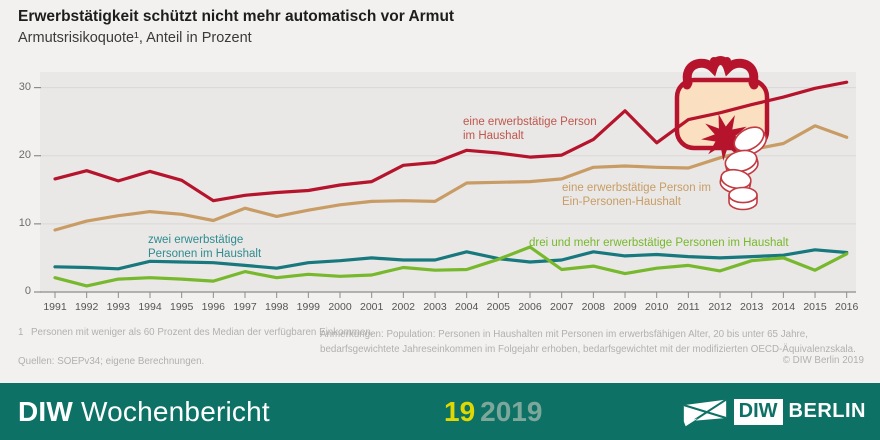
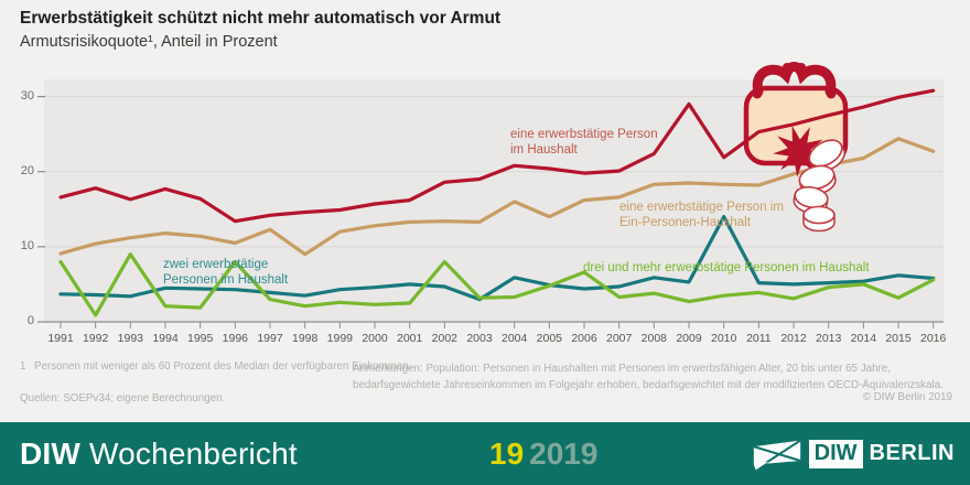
drei und mehr erwerbstätige Personen im Haushalt/1991: 2 -> 8
drei und mehr erwerbstätige Personen im Haushalt/1993: 2 -> 9
drei und mehr erwerbstätige Personen im Haushalt/1996: 2 -> 8
eine erwerbstätige Person im Ein-Personen-Haushalt/1998: 11 -> 9
drei und mehr erwerbstätige Personen im Haushalt/2002: 4 -> 8
zwei erwerbstätige Personen im Haushalt/2003: 5 -> 3
eine erwerbstätige Person im Ein-Personen-Haushalt/2005: 16 -> 14
eine erwerbstätige Person im Haushalt/2009: 27 -> 29
zwei erwerbstätige Personen im Haushalt/2010: 6 -> 14
